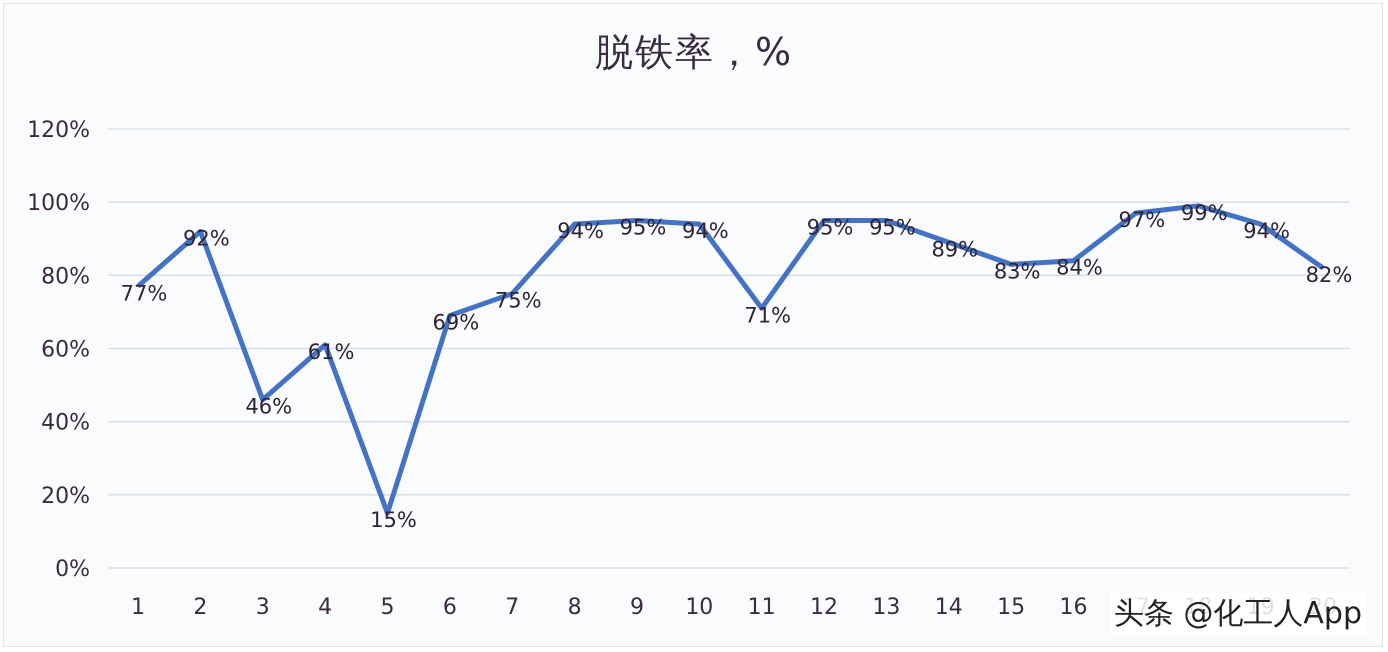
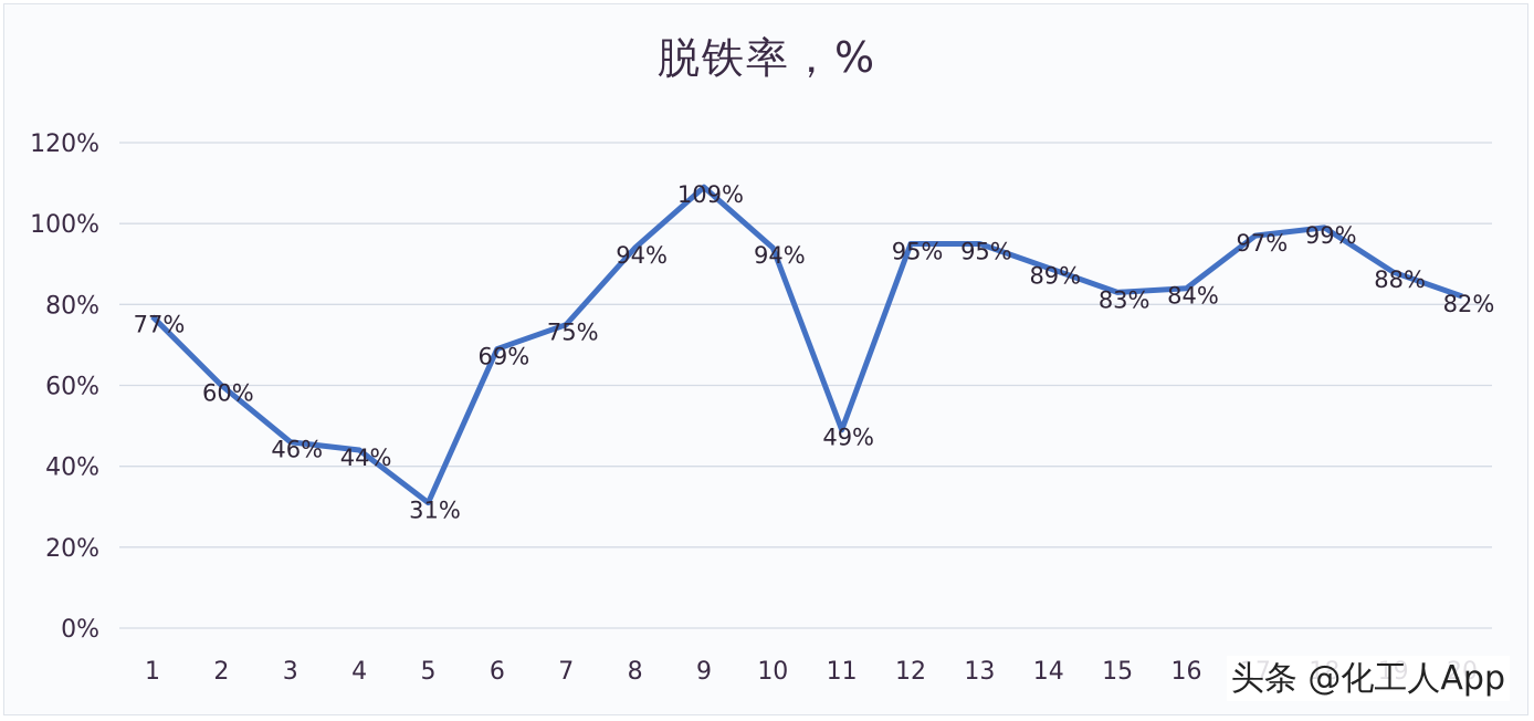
2: 92% -> 60%
4: 61% -> 44%
5: 15% -> 31%
9: 95% -> 109%
11: 71% -> 49%
19: 94% -> 88%
